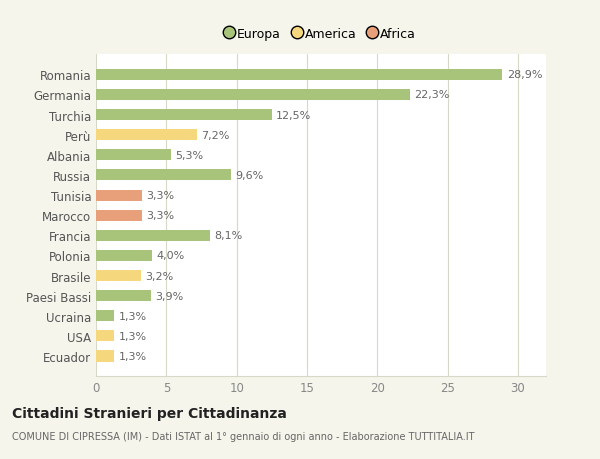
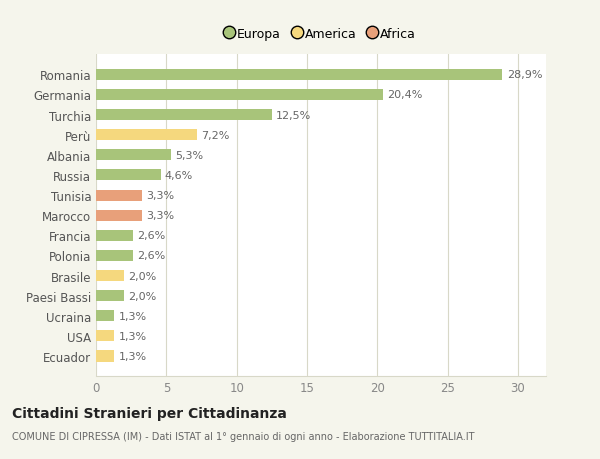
Germania: 22,3% -> 20,4%
Russia: 9,6% -> 4,6%
Francia: 8,1% -> 2,6%
Polonia: 4,0% -> 2,6%
Brasile: 3,2% -> 2,0%
Paesi Bassi: 3,9% -> 2,0%
